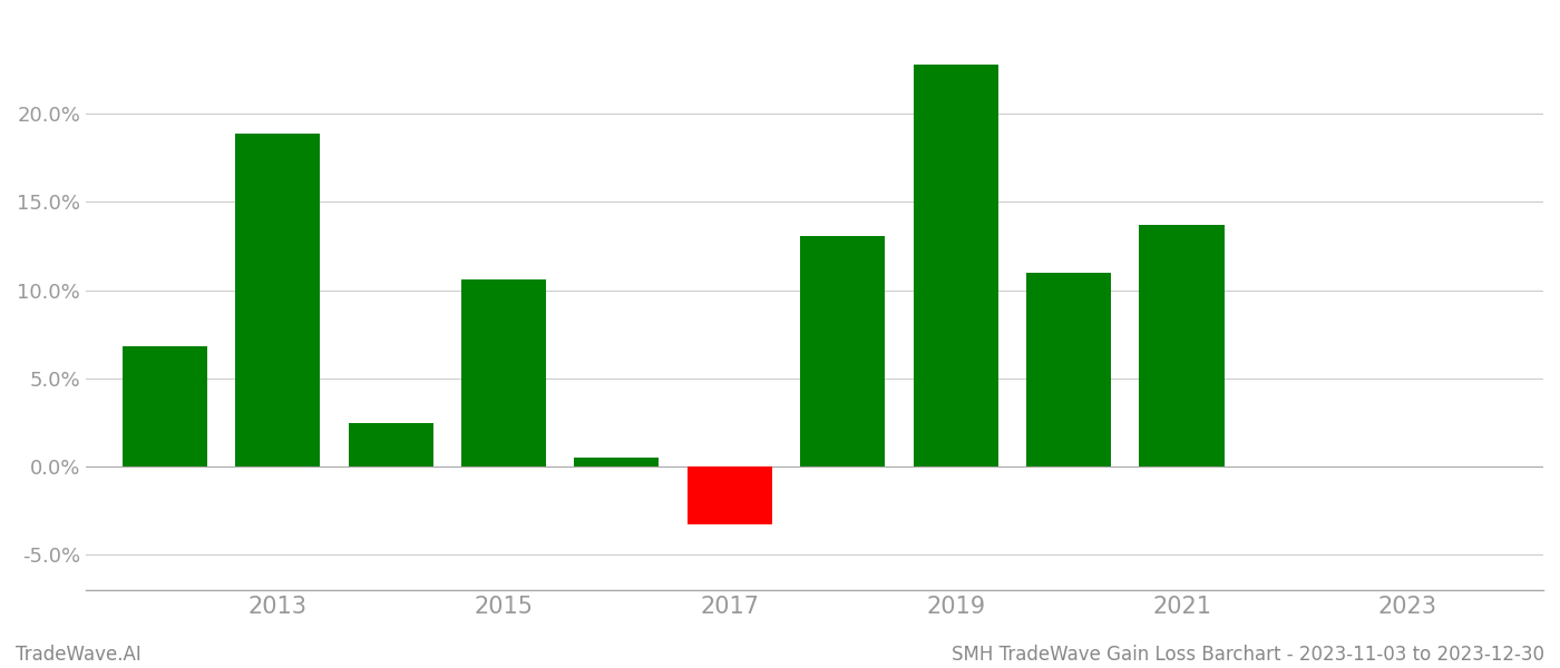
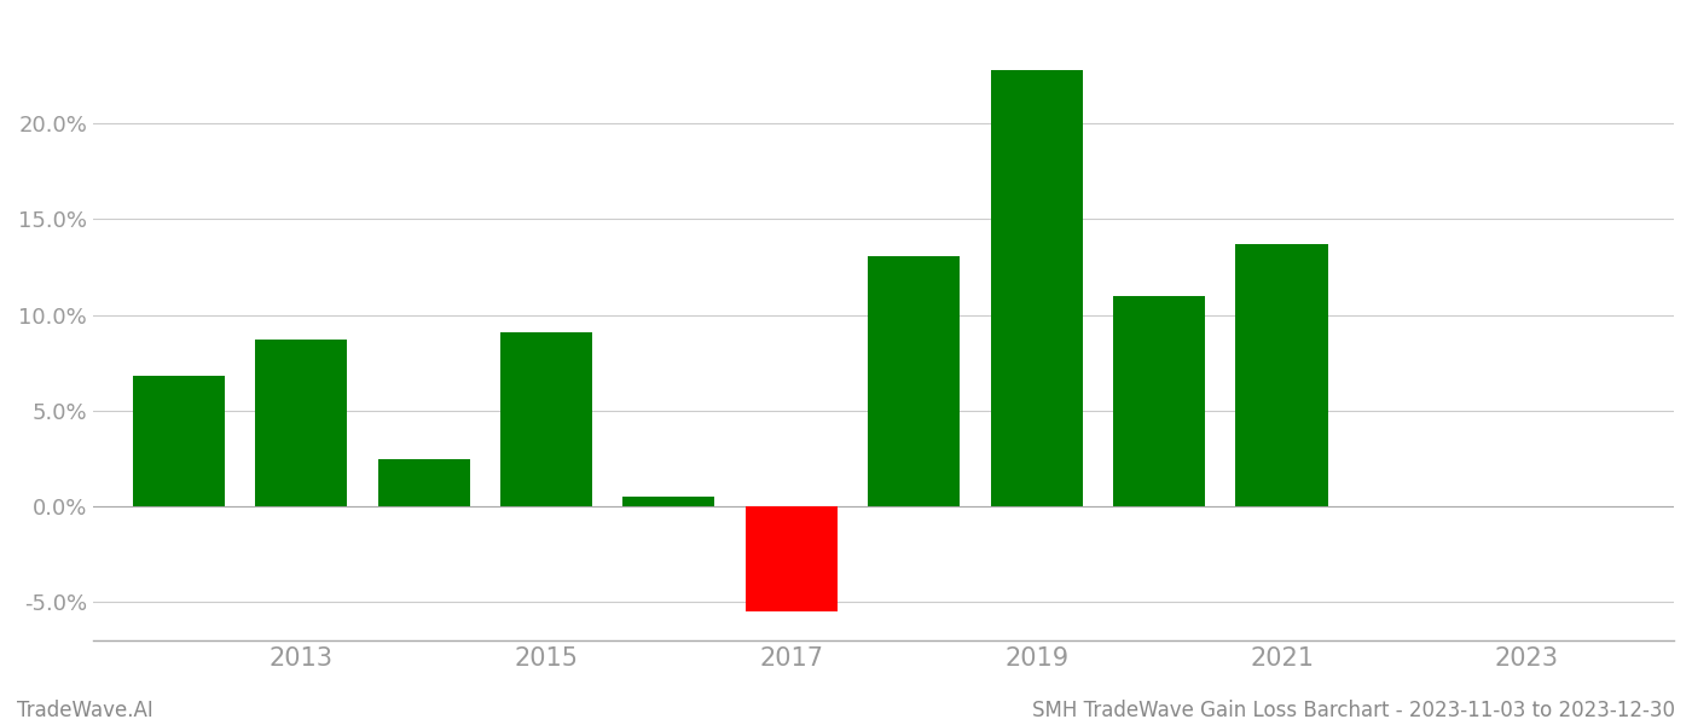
2013: 18.9% -> 8.7%
2015: 10.6% -> 9.1%
2017: -3.3% -> -5.5%
